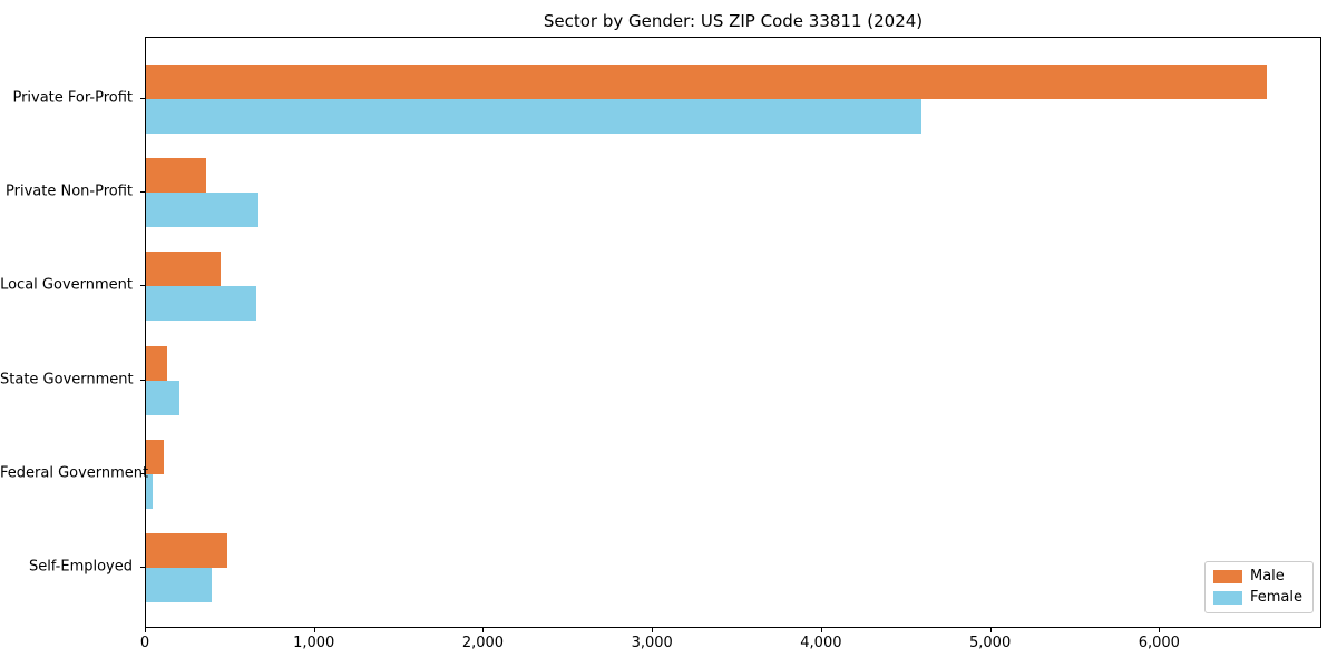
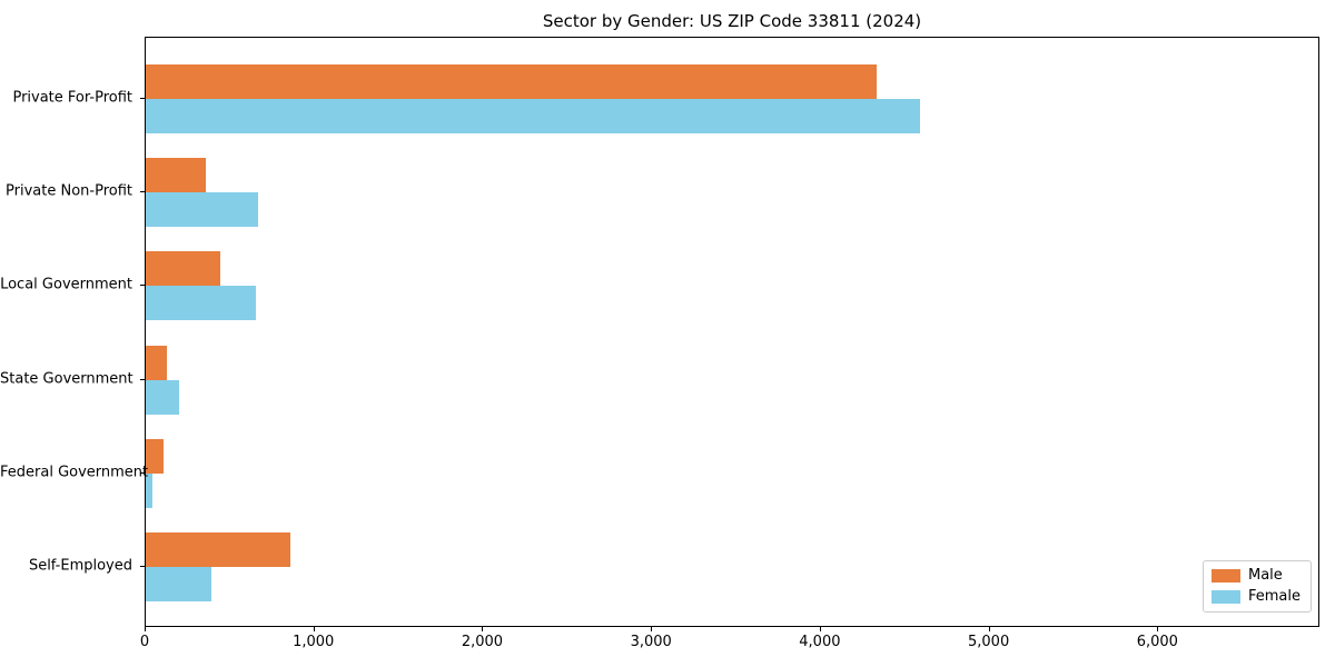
Male/Private For-Profit: 6630 -> 4330
Male/Self-Employed: 480 -> 860
